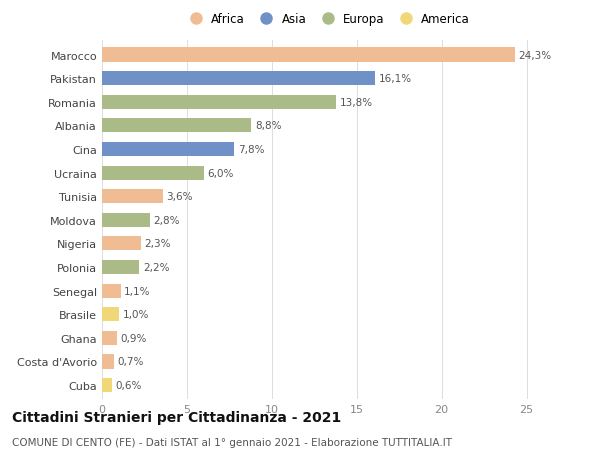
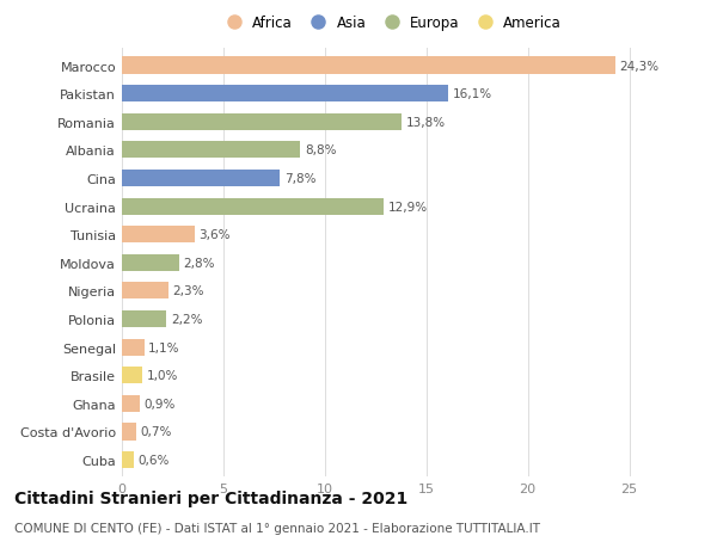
Ucraina: 6,0% -> 12,9%
